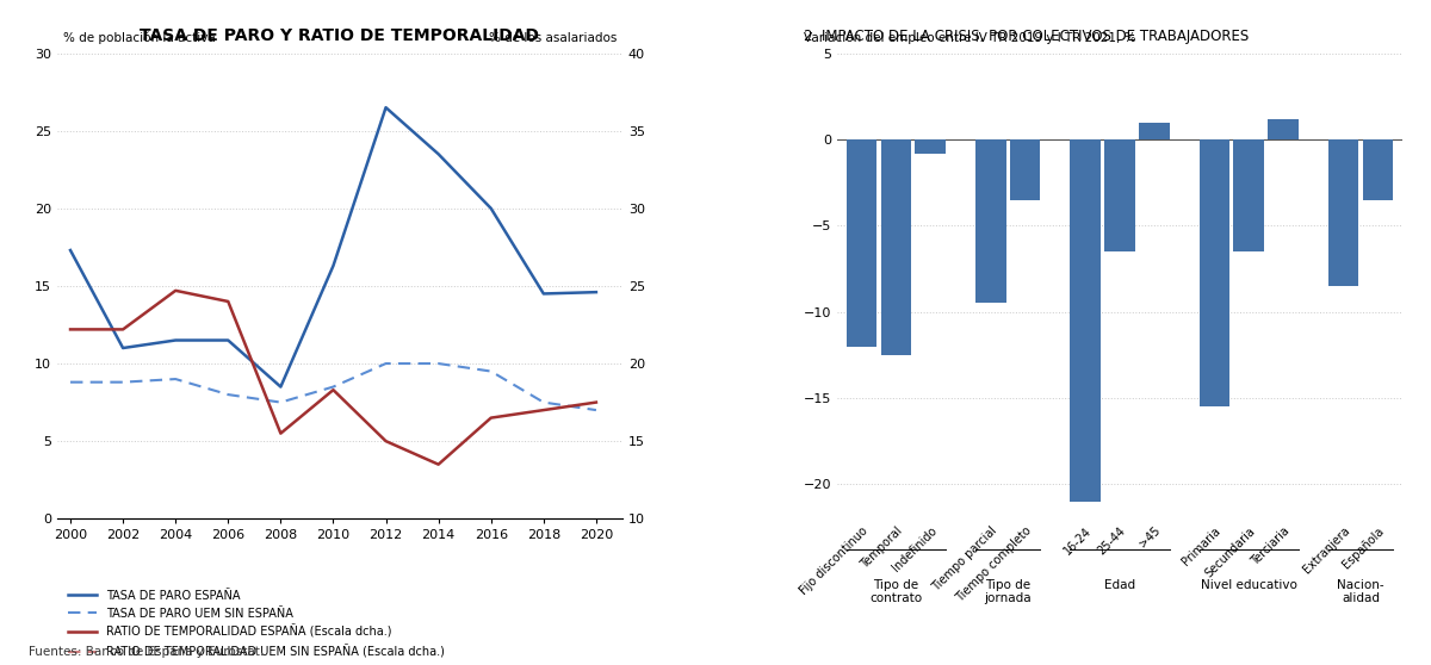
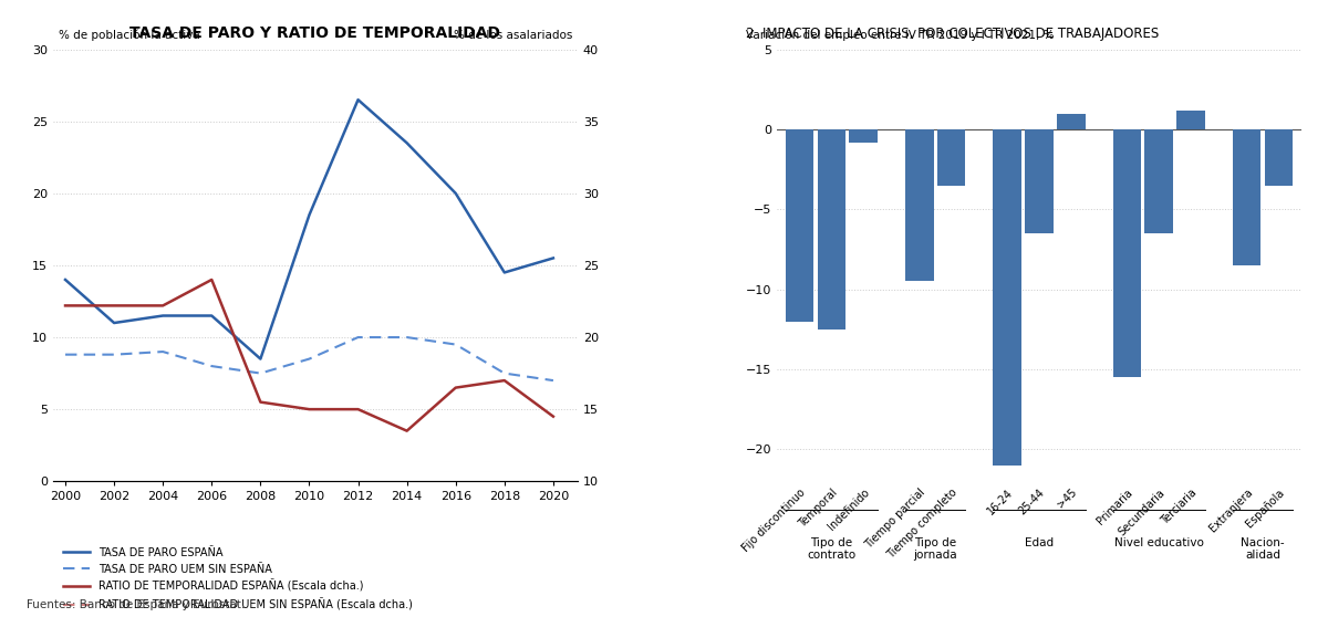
TASA DE PARO Y RATIO DE TEMPORALIDAD/TASA DE PARO ESPAÑA/2000: 17.3 -> 14.0
TASA DE PARO Y RATIO DE TEMPORALIDAD/RATIO DE TEMPORALIDAD ESPAÑA (Escala dcha.)/2004: 24.7 -> 22.2
TASA DE PARO Y RATIO DE TEMPORALIDAD/TASA DE PARO ESPAÑA/2010: 16.3 -> 18.5
TASA DE PARO Y RATIO DE TEMPORALIDAD/RATIO DE TEMPORALIDAD ESPAÑA (Escala dcha.)/2010: 18.3 -> 15.0
TASA DE PARO Y RATIO DE TEMPORALIDAD/TASA DE PARO ESPAÑA/2020: 14.6 -> 15.5
TASA DE PARO Y RATIO DE TEMPORALIDAD/RATIO DE TEMPORALIDAD ESPAÑA (Escala dcha.)/2020: 17.5 -> 14.5
